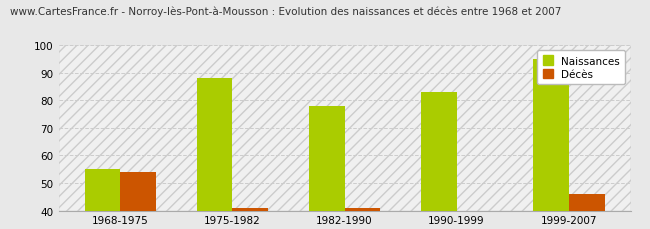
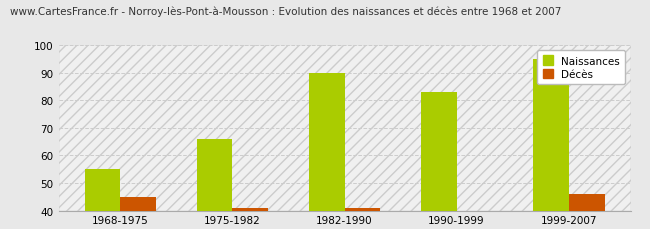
Décès/1968-1975: 54 -> 45
Naissances/1975-1982: 88 -> 66
Naissances/1982-1990: 78 -> 90
